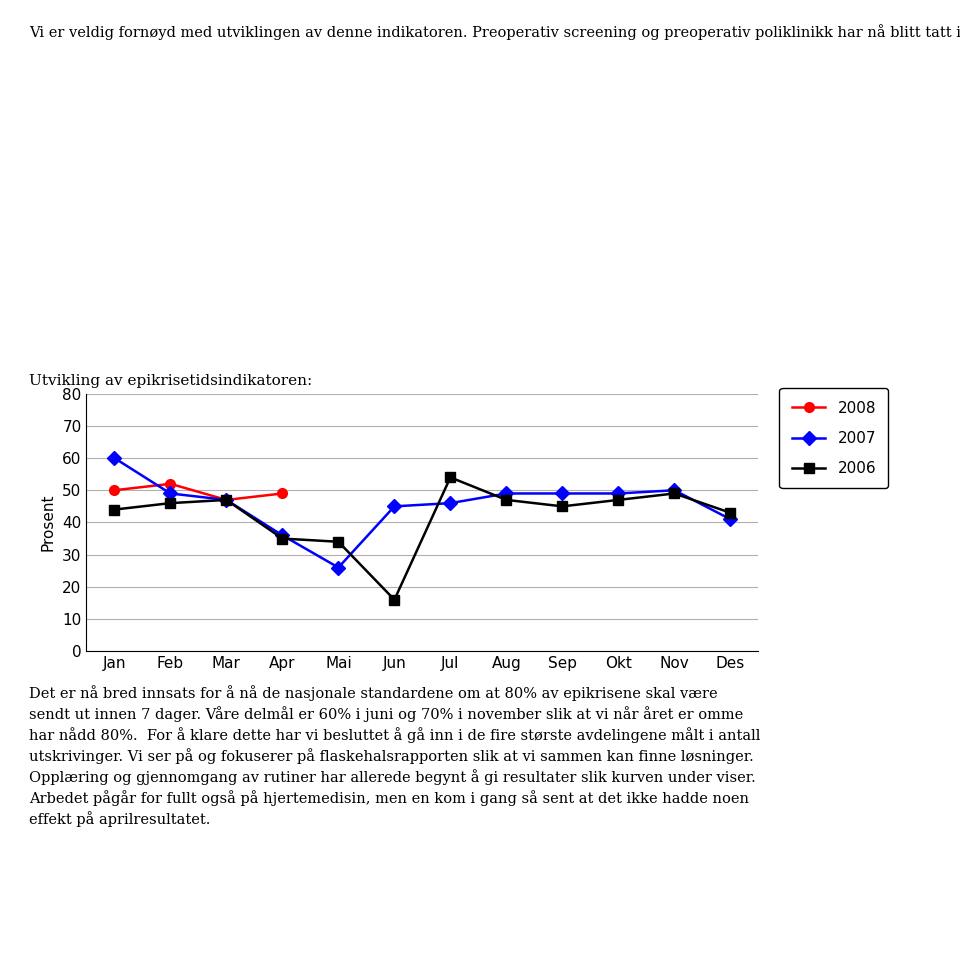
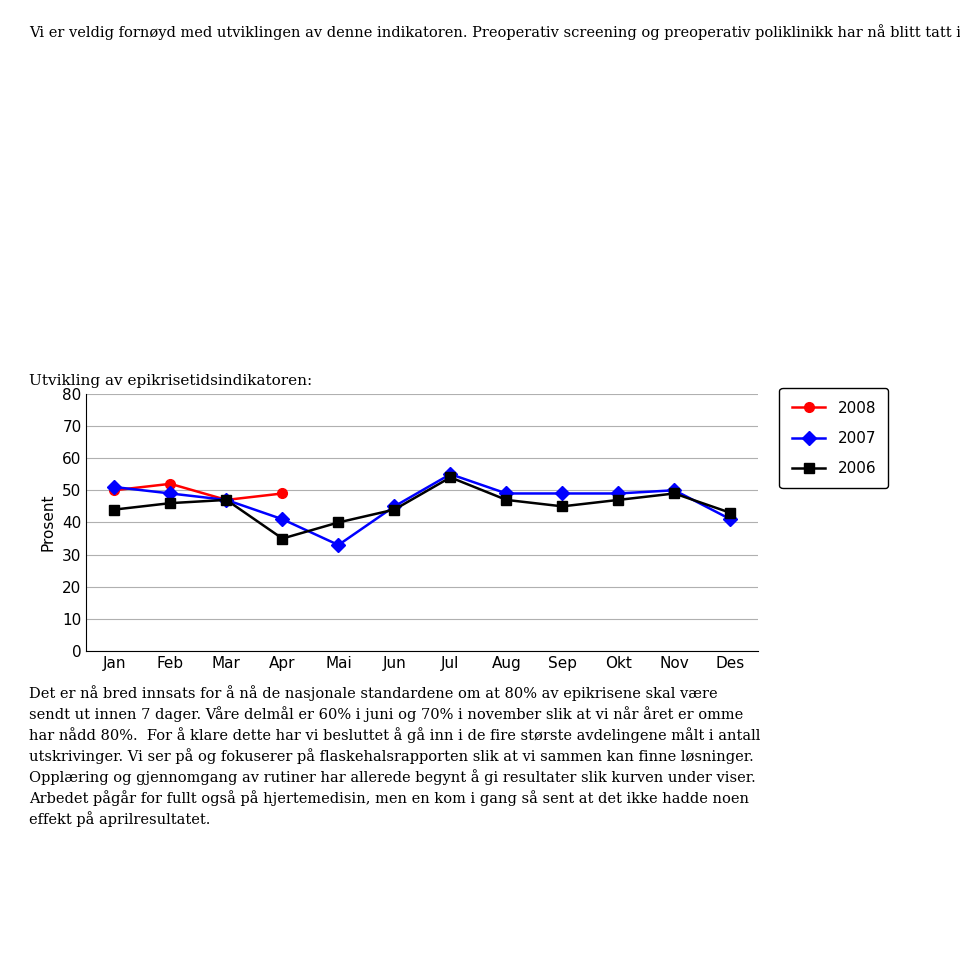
2007/Jan: 60 -> 51
2007/Apr: 36 -> 41
2007/Mai: 26 -> 33
2006/Mai: 34 -> 40
2006/Jun: 16 -> 44
2007/Jul: 46 -> 55
